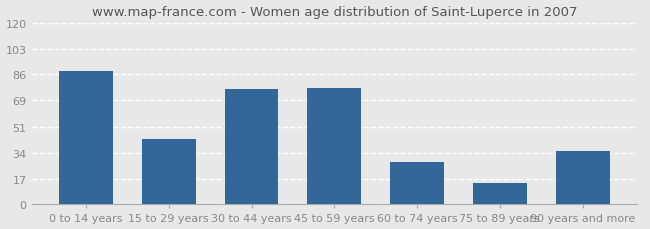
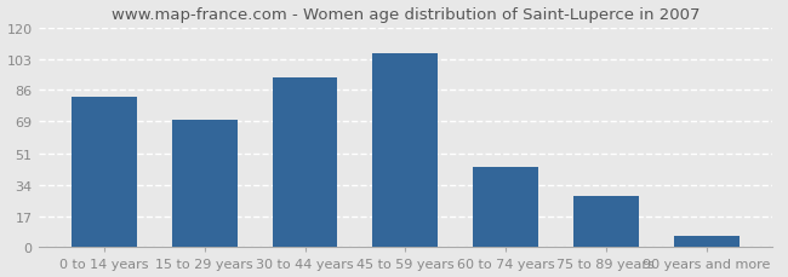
0 to 14 years: 88 -> 82
15 to 29 years: 43 -> 70
30 to 44 years: 76 -> 93
45 to 59 years: 77 -> 106
60 to 74 years: 28 -> 44
75 to 89 years: 14 -> 28
90 years and more: 35 -> 6
